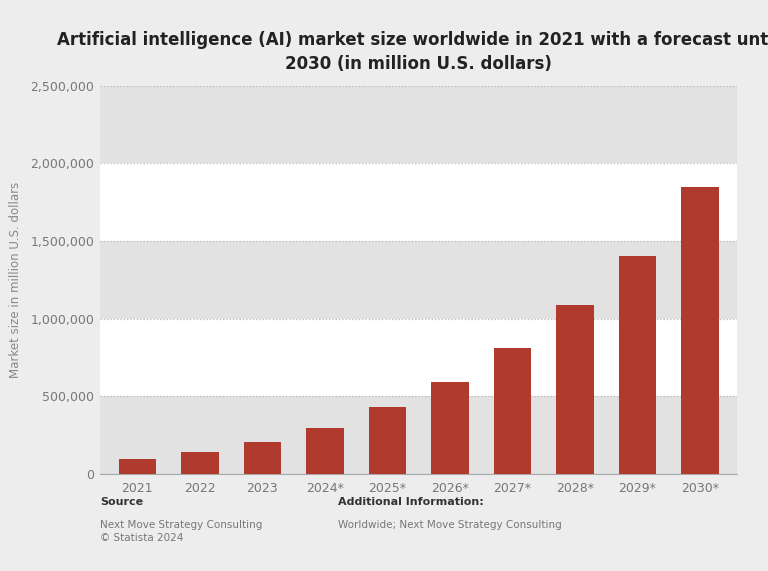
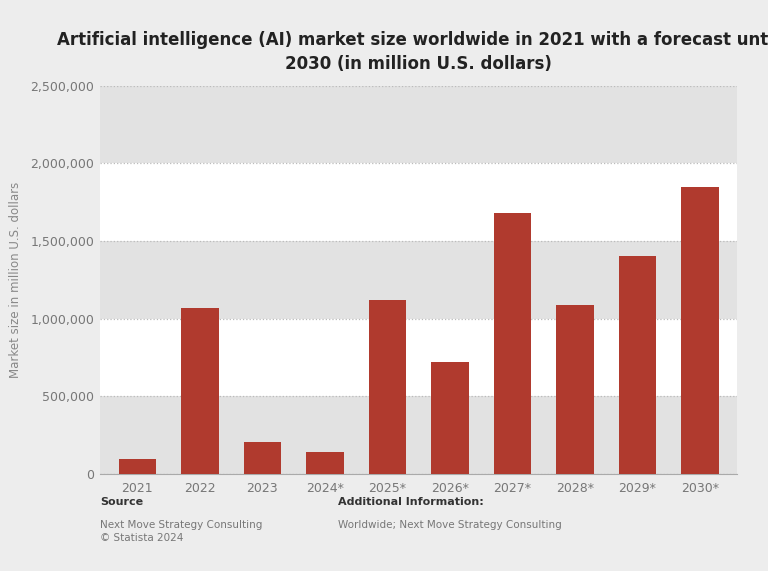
2022: 140,000 -> 1,070,000
2024*: 300,000 -> 140,000
2025*: 430,000 -> 1,120,000
2026*: 590,000 -> 720,000
2027*: 810,000 -> 1,680,000
